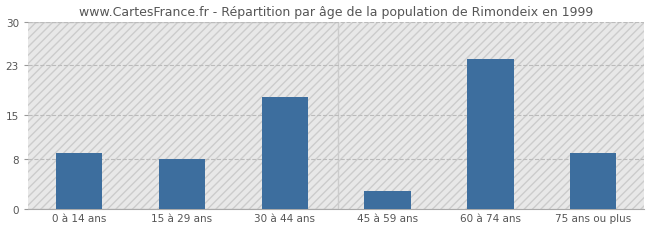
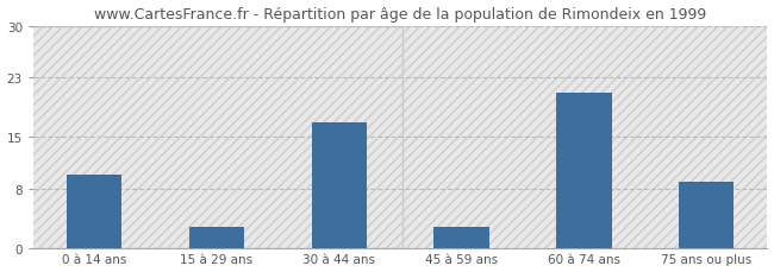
0 à 14 ans: 9 -> 10
15 à 29 ans: 8 -> 3
30 à 44 ans: 18 -> 17
60 à 74 ans: 24 -> 21
